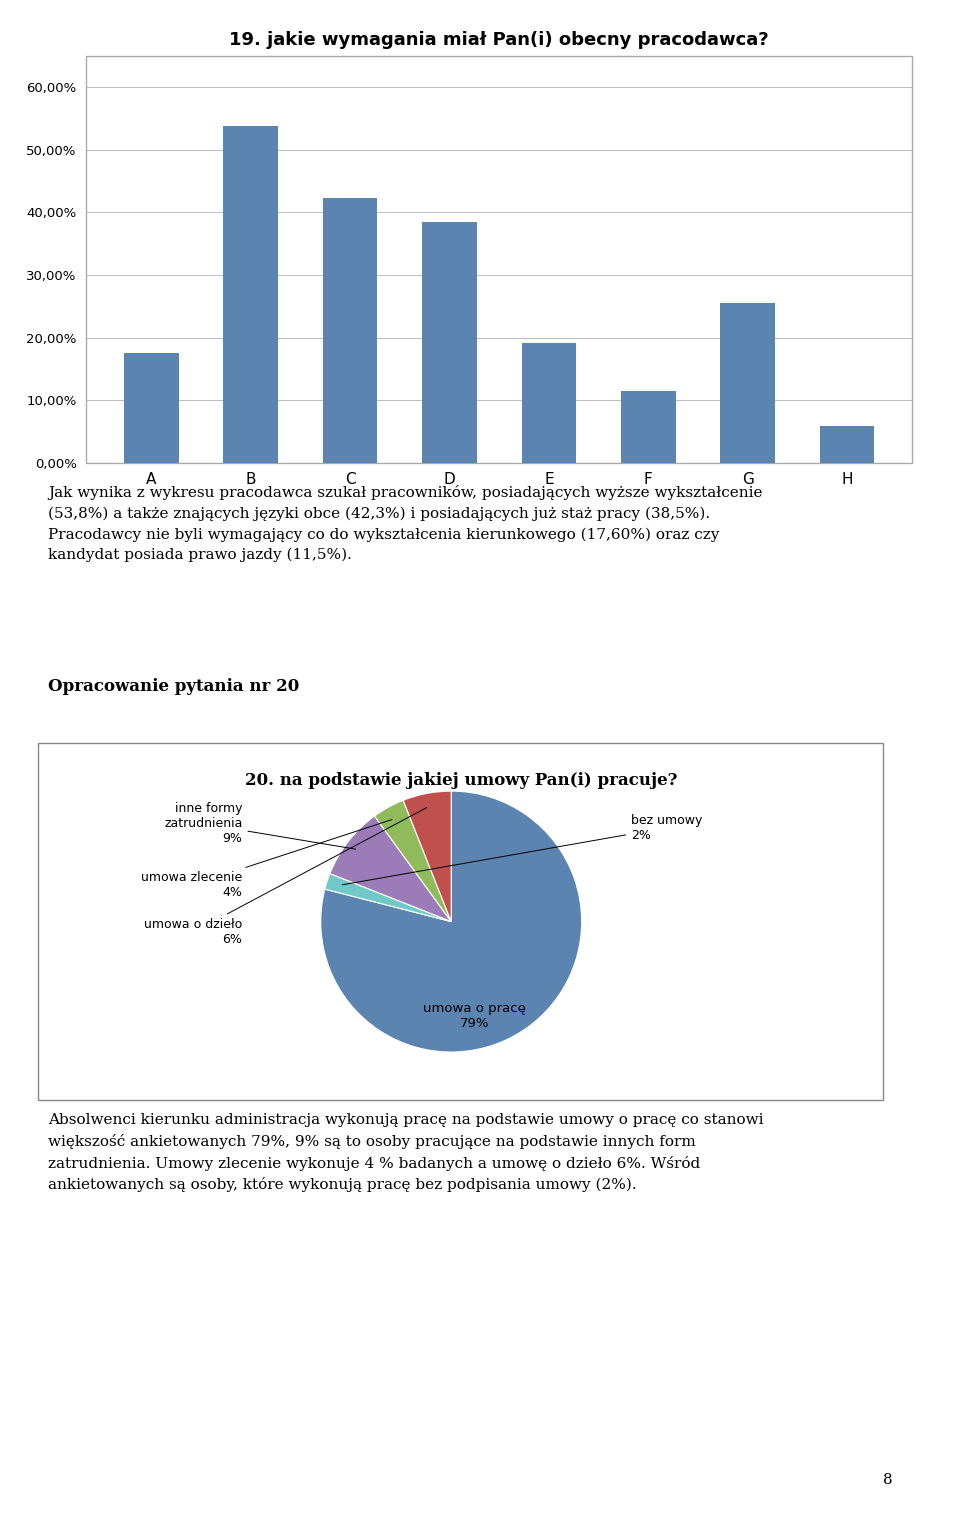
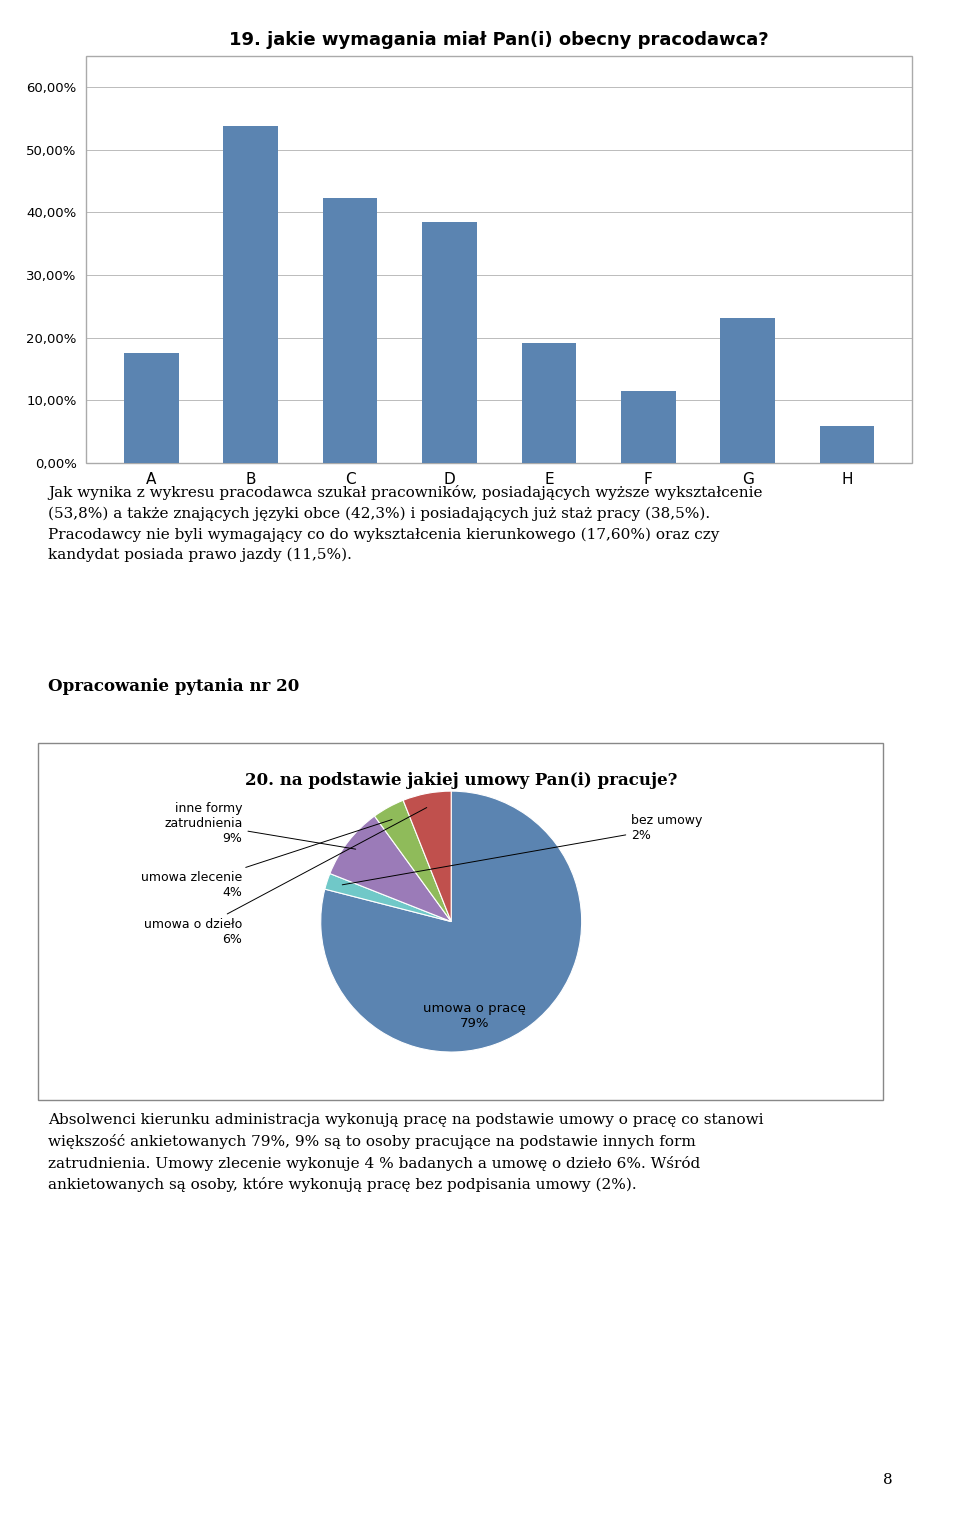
G: 25,6% -> 23,1%
